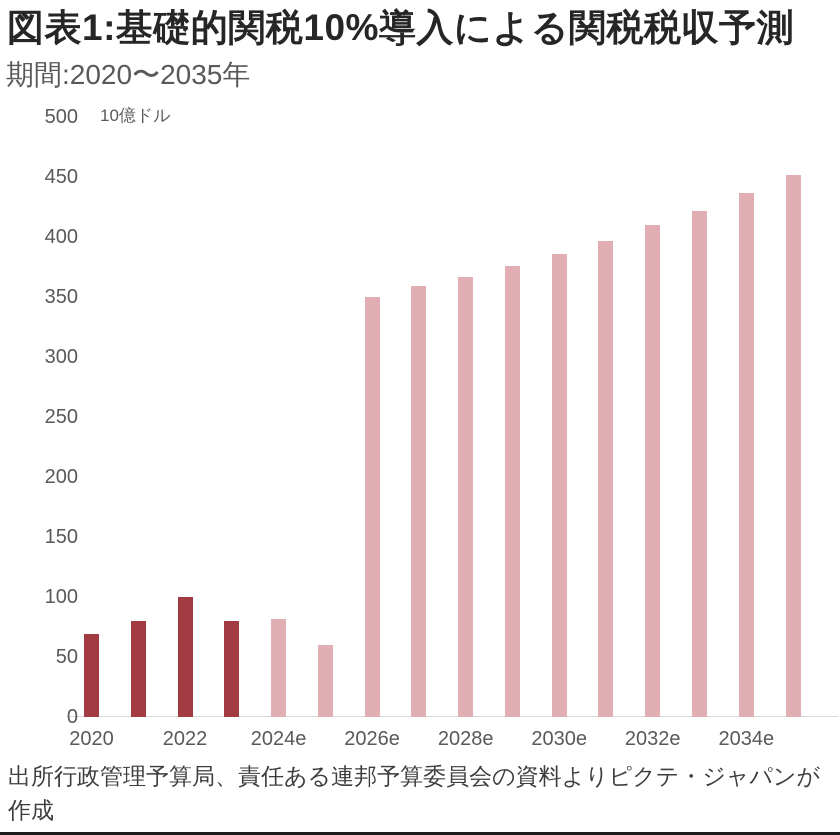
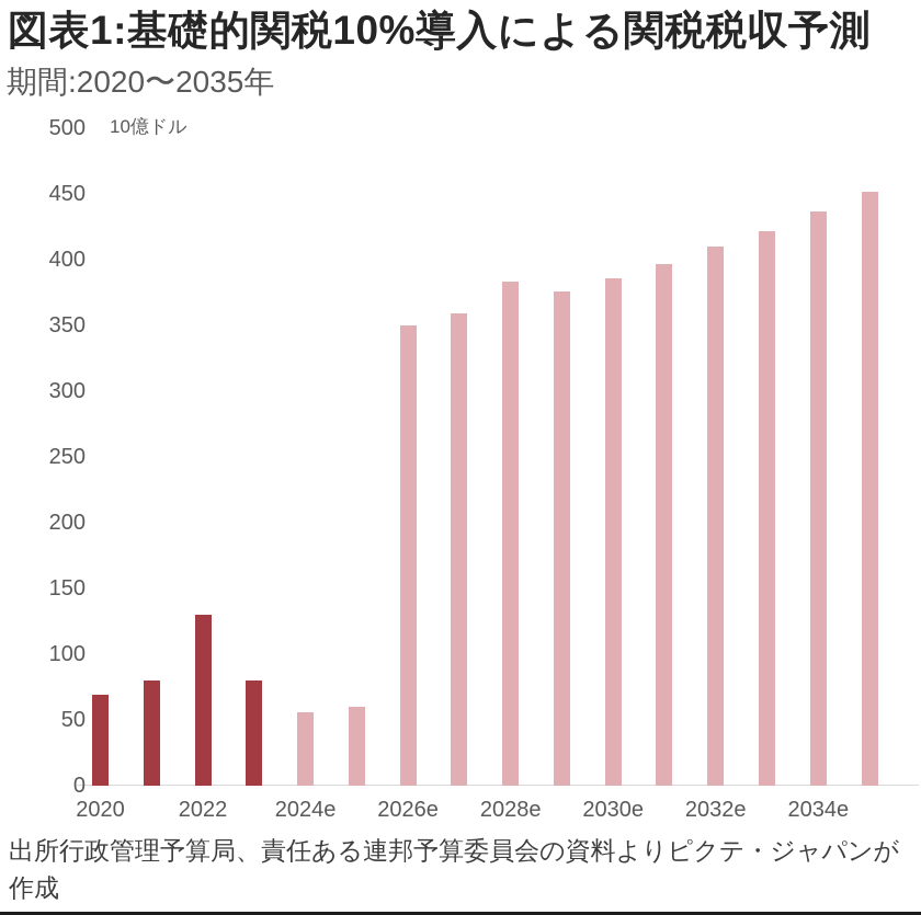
2022: 100 -> 130
2024e: 82 -> 56
2028e: 367 -> 383
